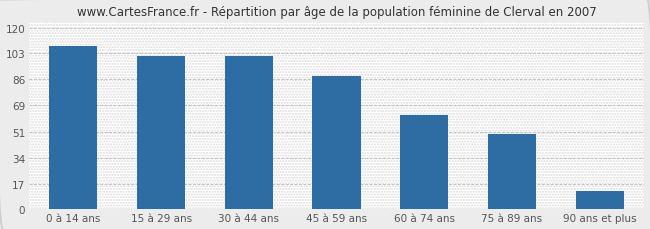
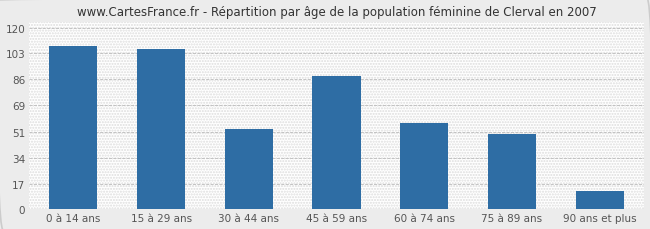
15 à 29 ans: 101 -> 106
30 à 44 ans: 101 -> 53
60 à 74 ans: 62 -> 57
